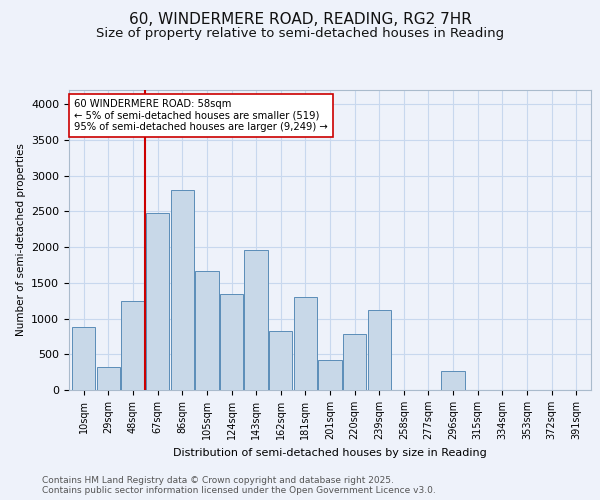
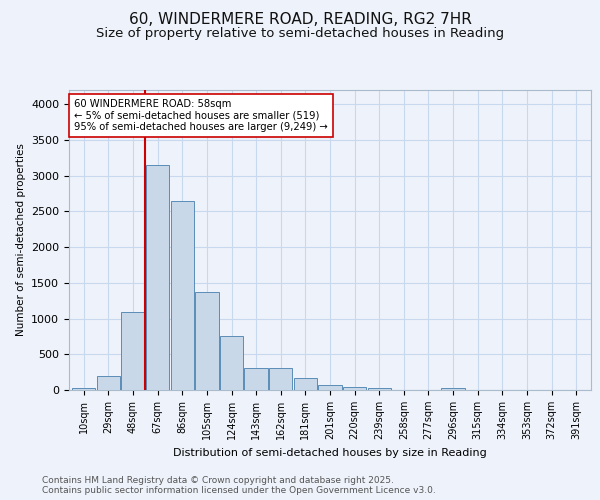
10sqm: 880 -> 30
29sqm: 320 -> 190
48sqm: 1240 -> 1090
67sqm: 2480 -> 3150
86sqm: 2800 -> 2650
105sqm: 1660 -> 1370
124sqm: 1340 -> 750
143sqm: 1960 -> 320
162sqm: 820 -> 310
181sqm: 1300 -> 160
201sqm: 420 -> 80
220sqm: 780 -> 40
239sqm: 1120 -> 30
296sqm: 260 -> 30
